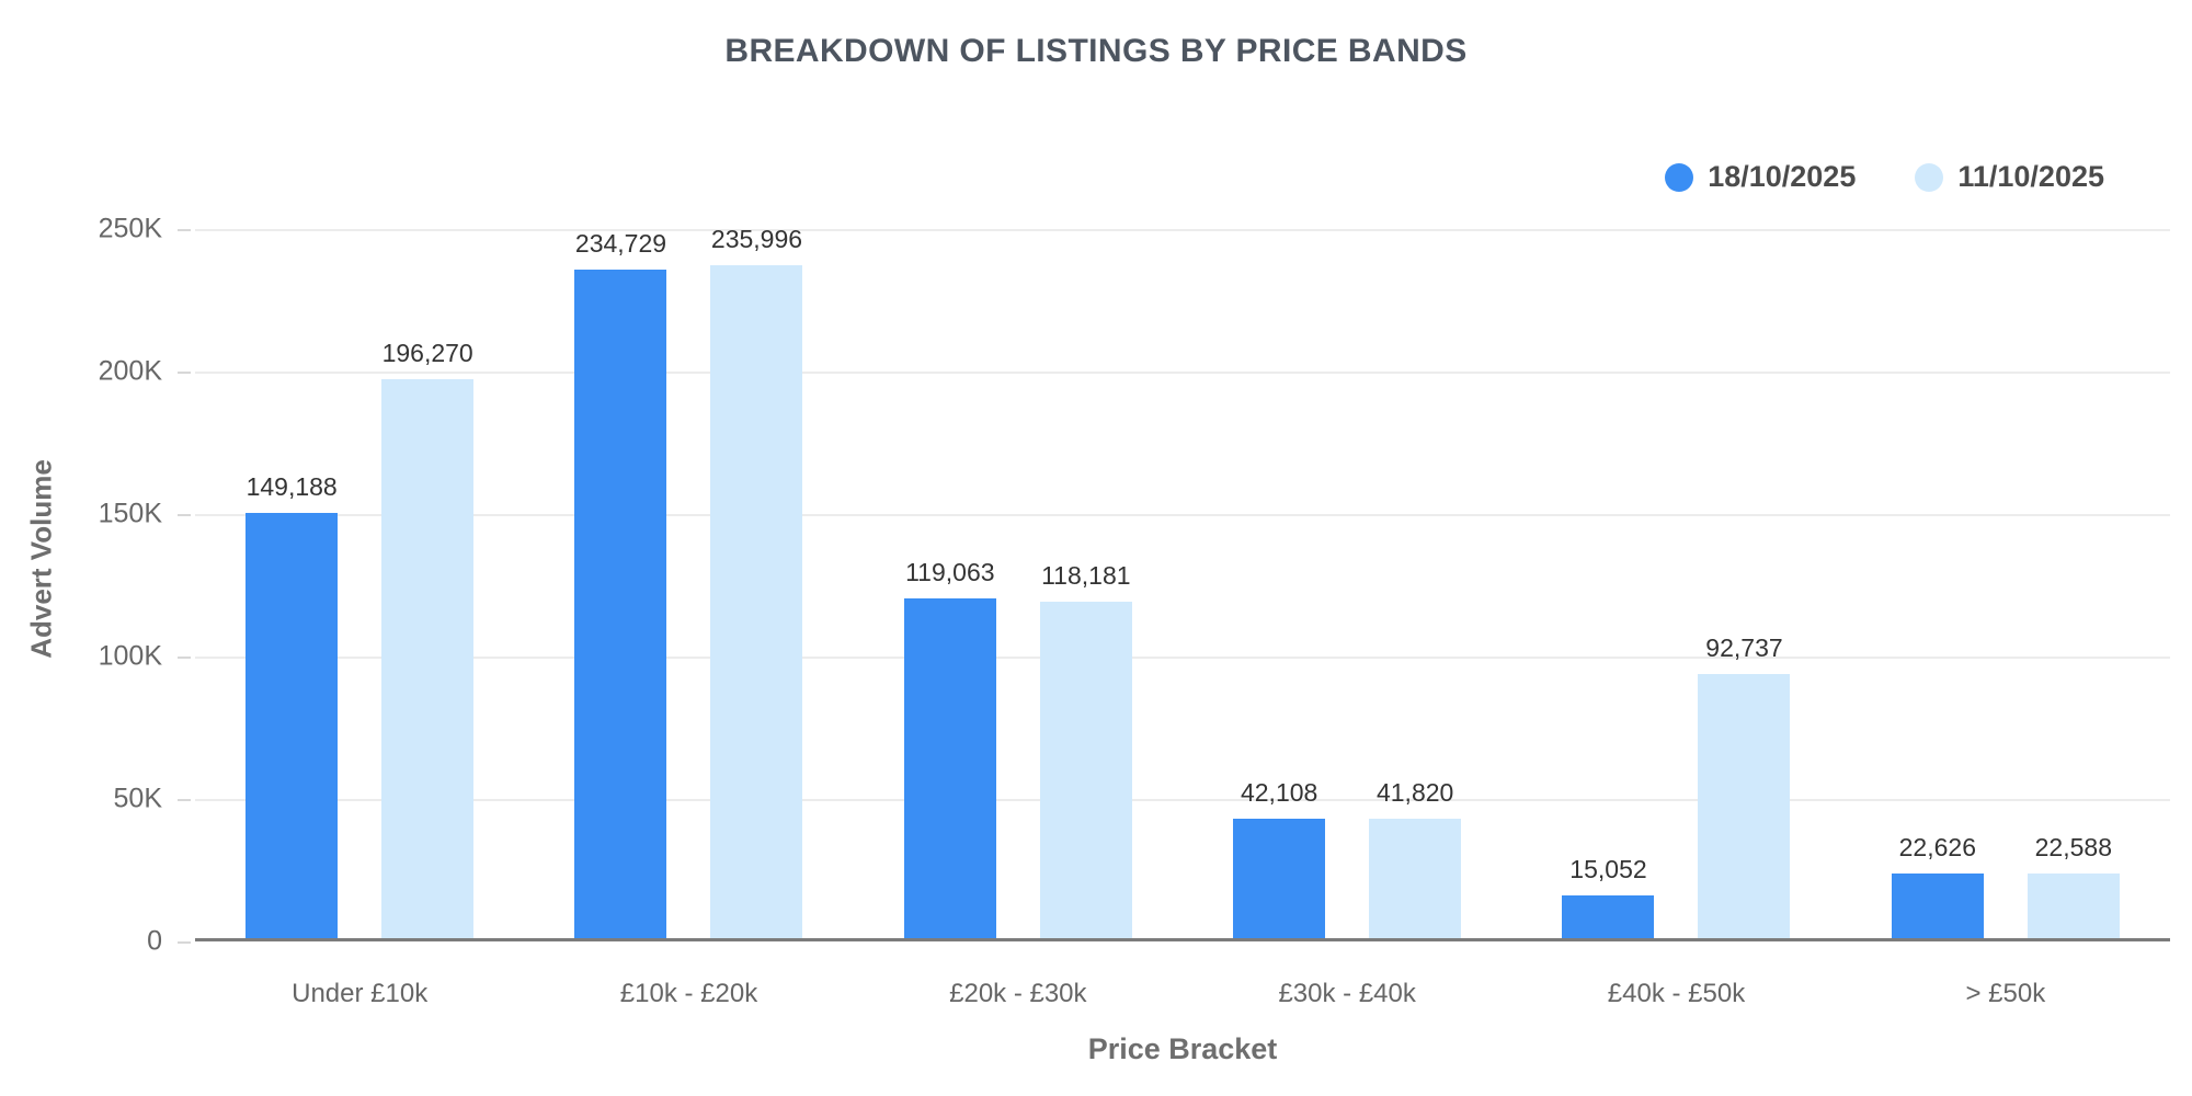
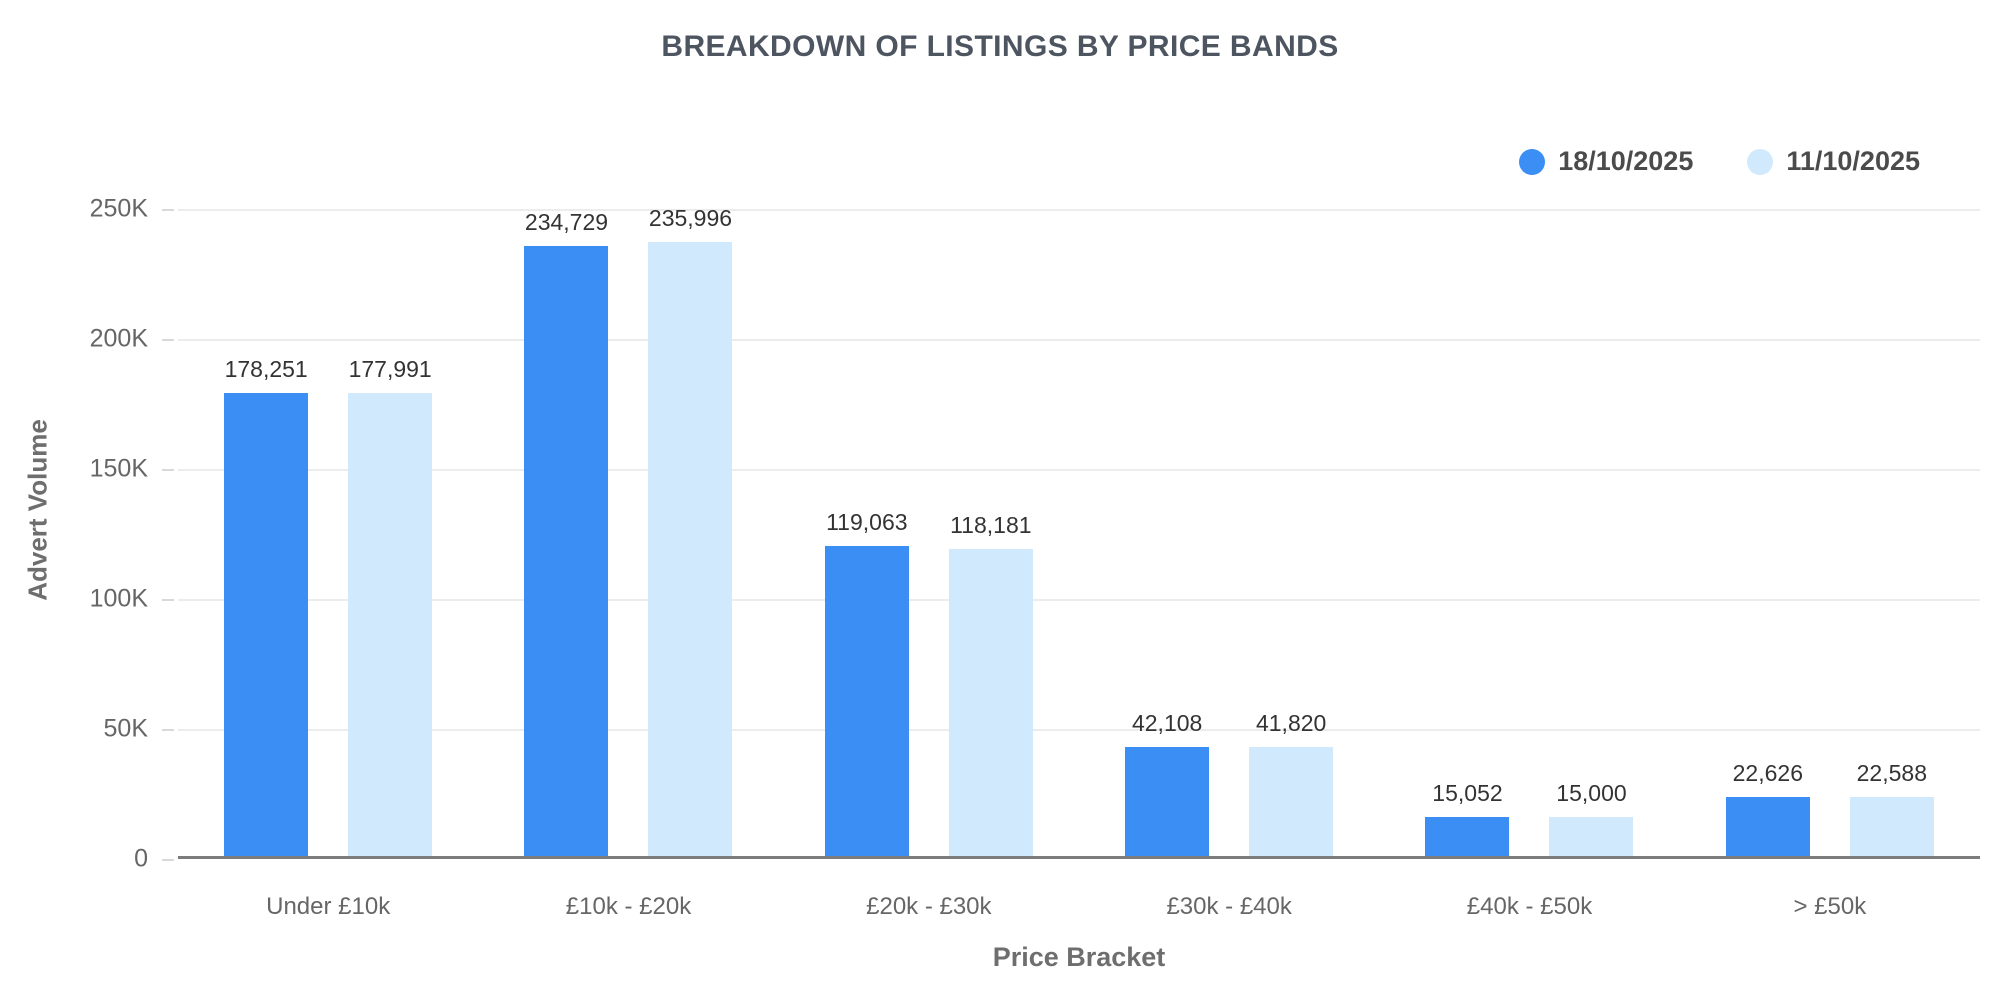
18/10/2025/Under £10k: 149,188 -> 178,251
11/10/2025/Under £10k: 196,270 -> 177,991
11/10/2025/£40k - £50k: 92,737 -> 15,000
